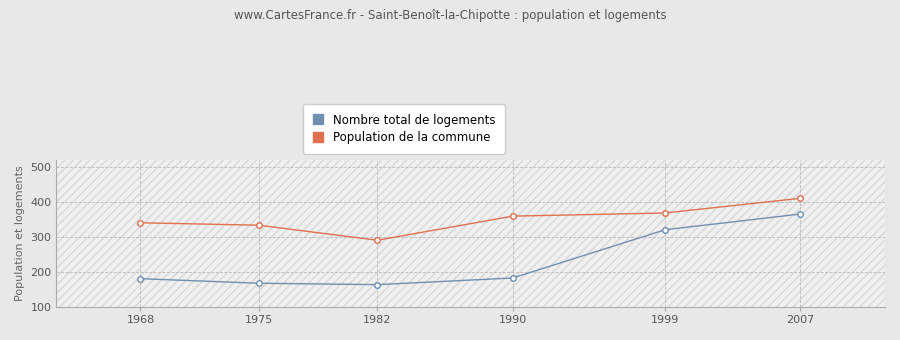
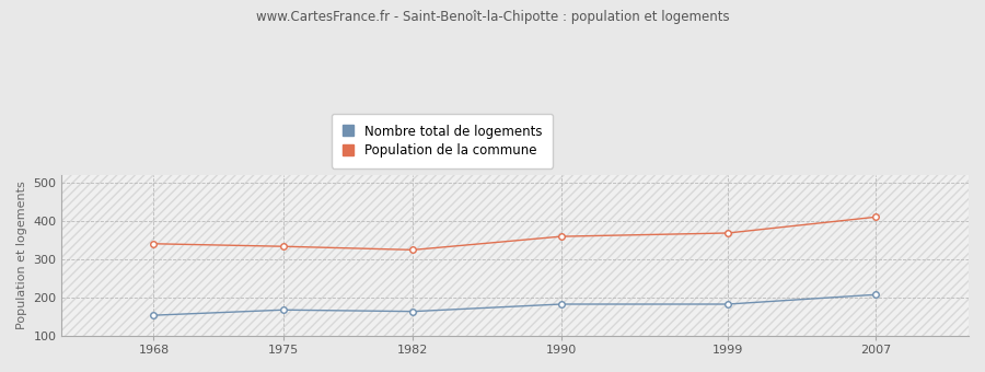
Nombre total de logements/1968: 180 -> 153
Population de la commune/1982: 290 -> 324
Nombre total de logements/1999: 320 -> 182
Nombre total de logements/2007: 365 -> 207
